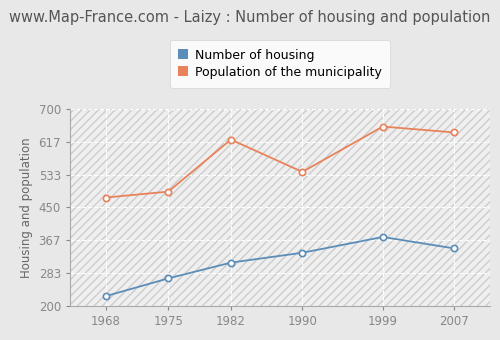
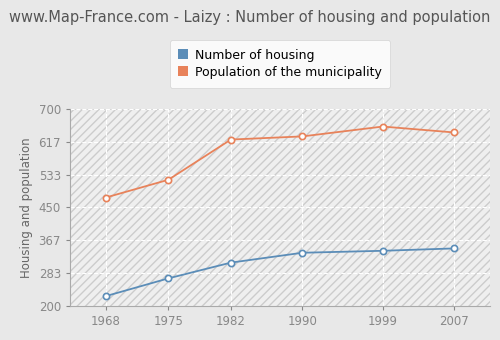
Population of the municipality/1975: 490 -> 520
Population of the municipality/1990: 540 -> 630
Number of housing/1999: 375 -> 340
